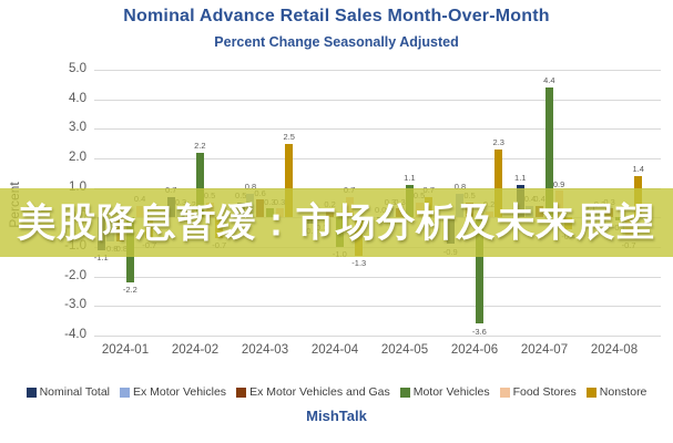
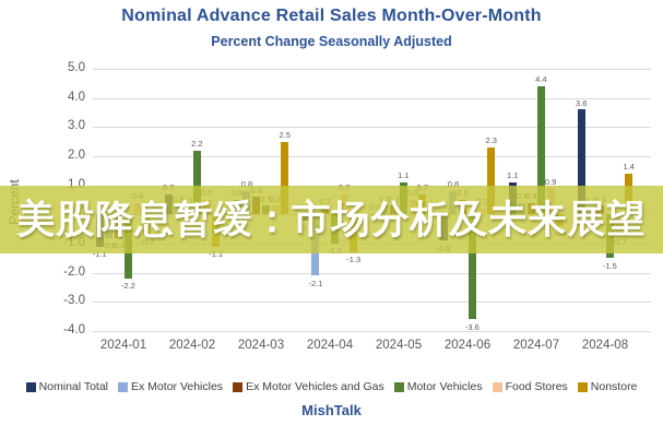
Nonstore/2024-02: -0.7 -> -1.1
Ex Motor Vehicles/2024-04: -0.1 -> -2.1
Nominal Total/2024-08: 0.1 -> 3.6
Motor Vehicles/2024-08: -0.1 -> -1.5
